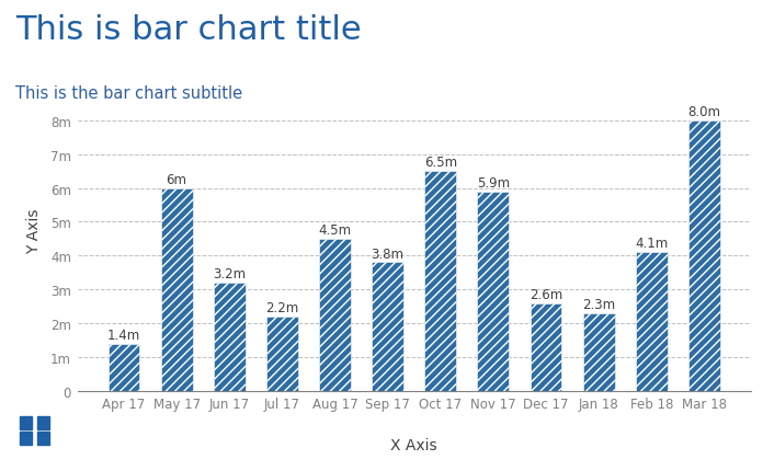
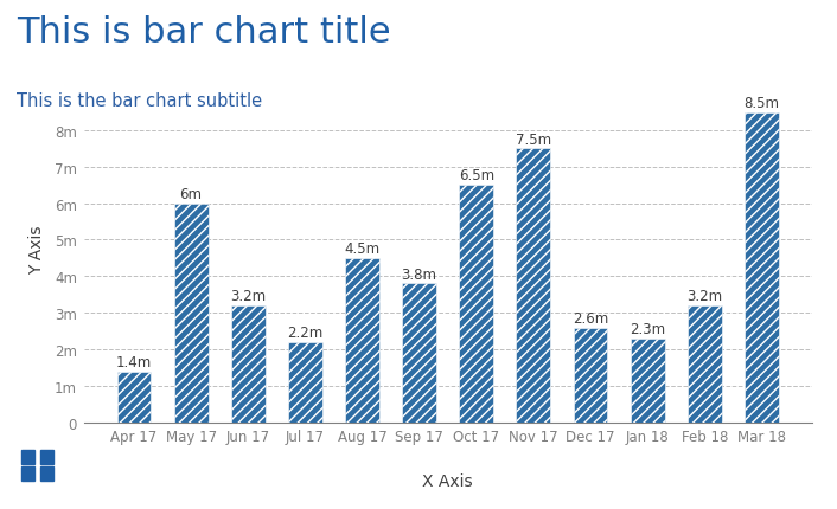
Nov 17: 5.9m -> 7.5m
Feb 18: 4.1m -> 3.2m
Mar 18: 8.0m -> 8.5m
